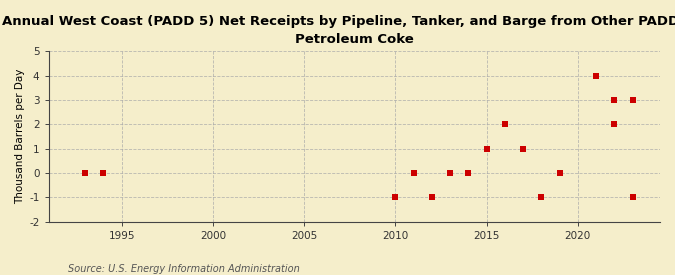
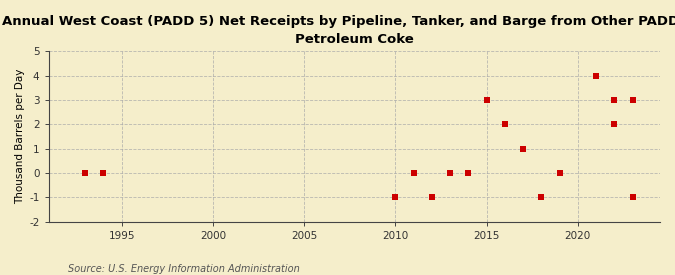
2015: 1 -> 3
